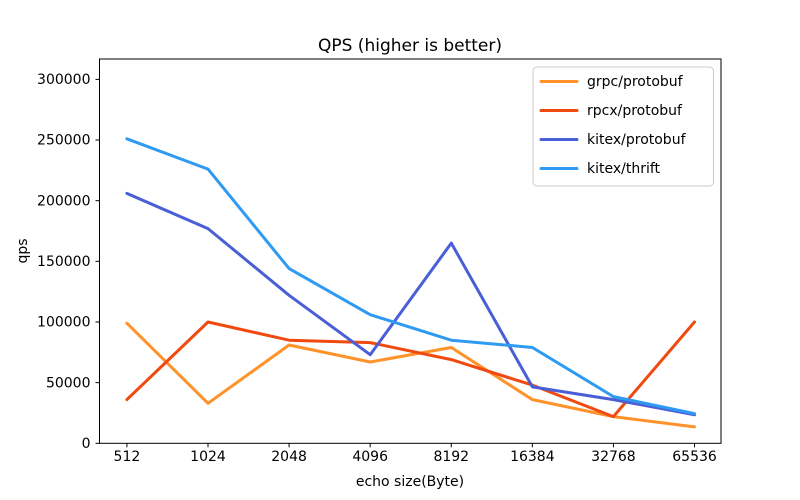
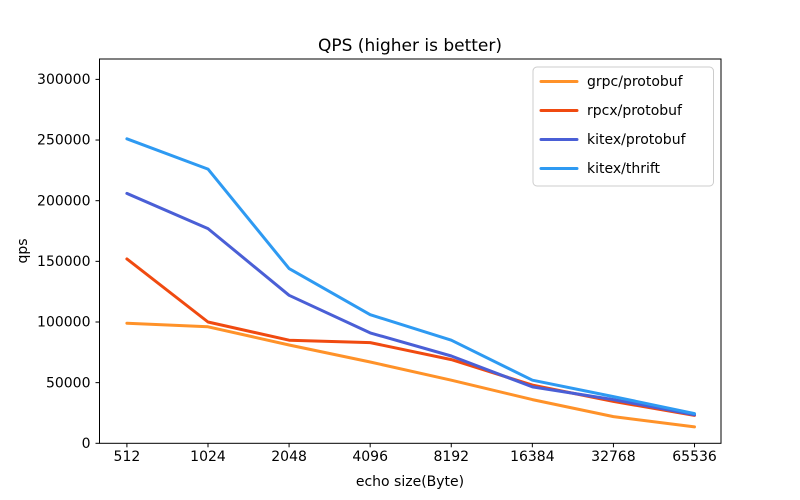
rpcx/protobuf/512: 36000 -> 152000
grpc/protobuf/1024: 33000 -> 96000
kitex/protobuf/4096: 73000 -> 91000
grpc/protobuf/8192: 79000 -> 52000
kitex/protobuf/8192: 165000 -> 72000
kitex/thrift/16384: 79000 -> 52000
rpcx/protobuf/32768: 22000 -> 34000
rpcx/protobuf/65536: 100000 -> 23000
